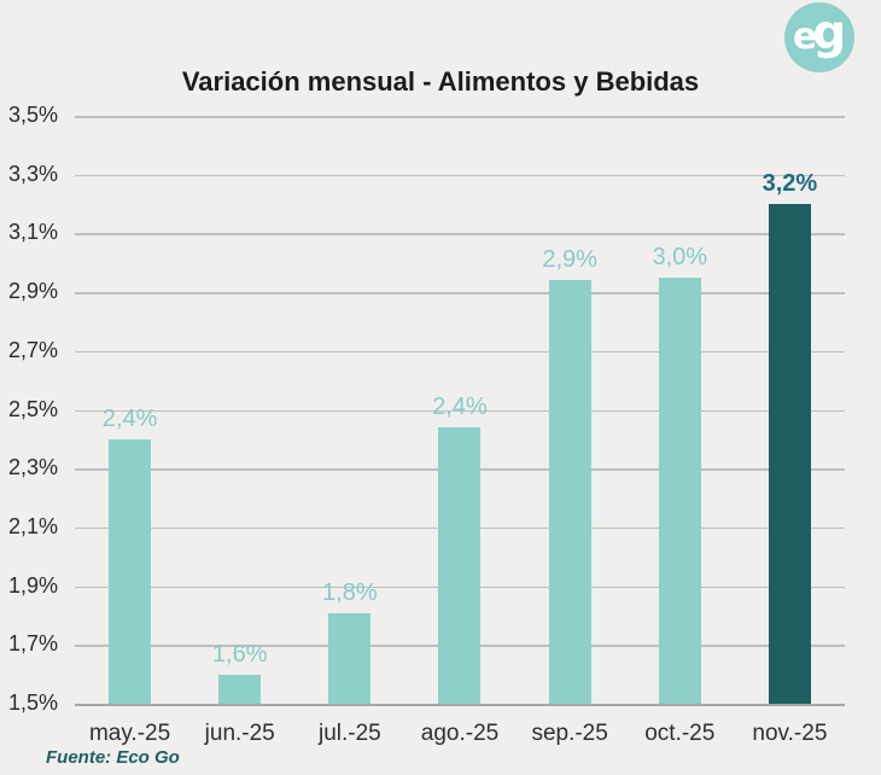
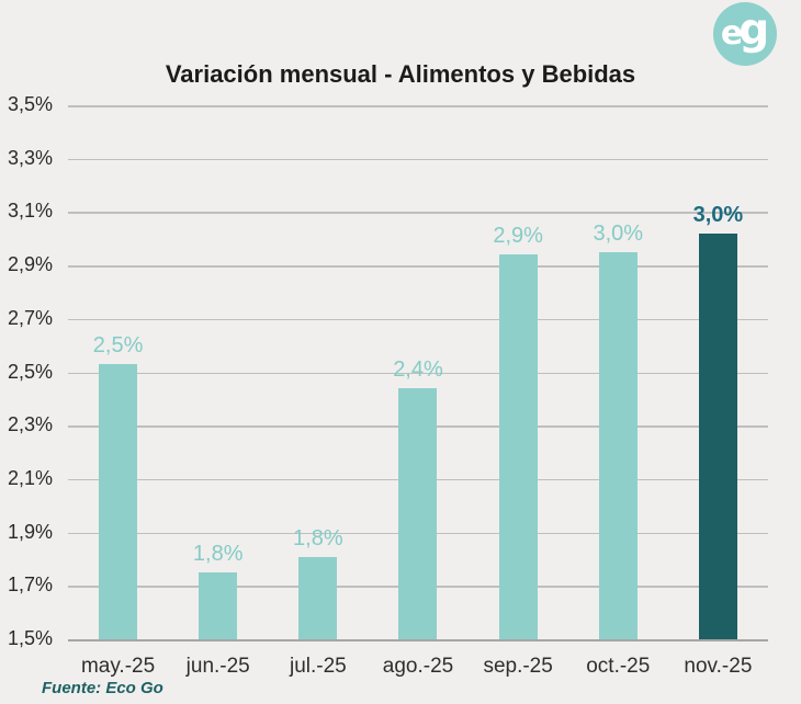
may.-25: 2,4% -> 2,5%
jun.-25: 1,6% -> 1,8%
nov.-25: 3,2% -> 3,0%
